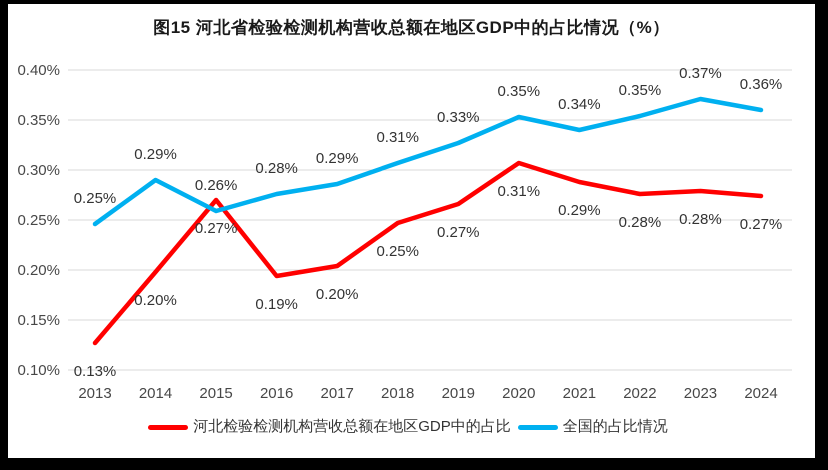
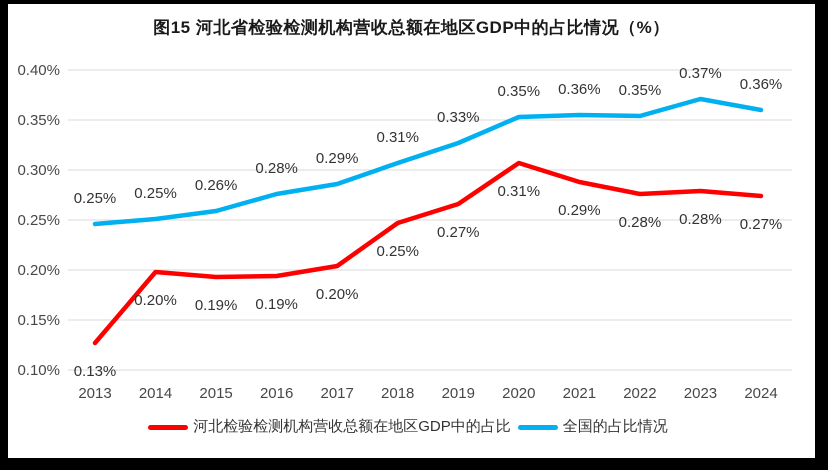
全国的占比情况/2014: 0.29% -> 0.25%
河北检验检测机构营收总额在地区GDP中的占比/2015: 0.27% -> 0.19%
全国的占比情况/2021: 0.34% -> 0.36%
